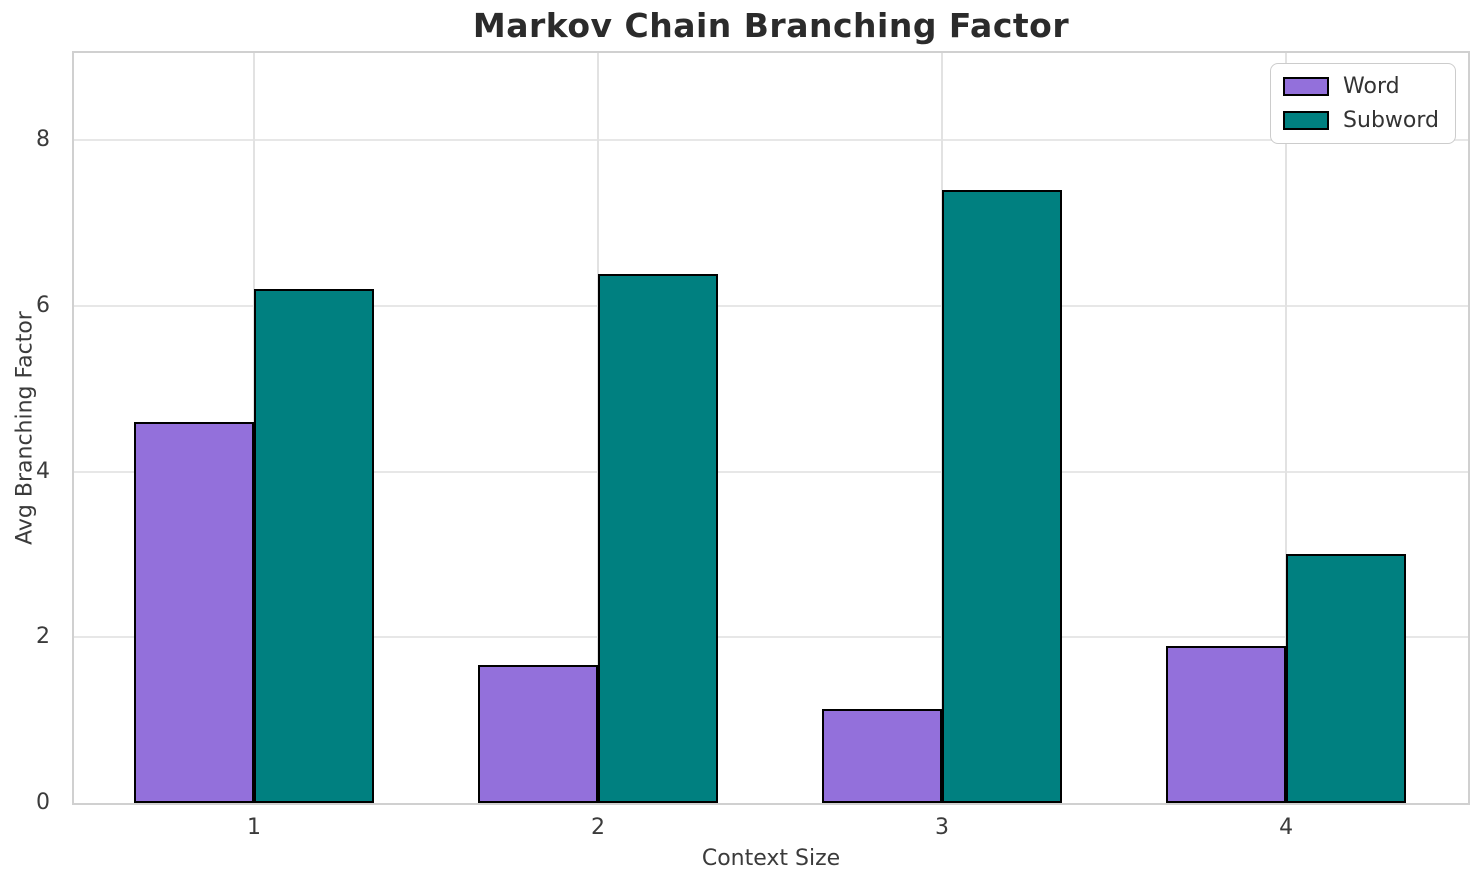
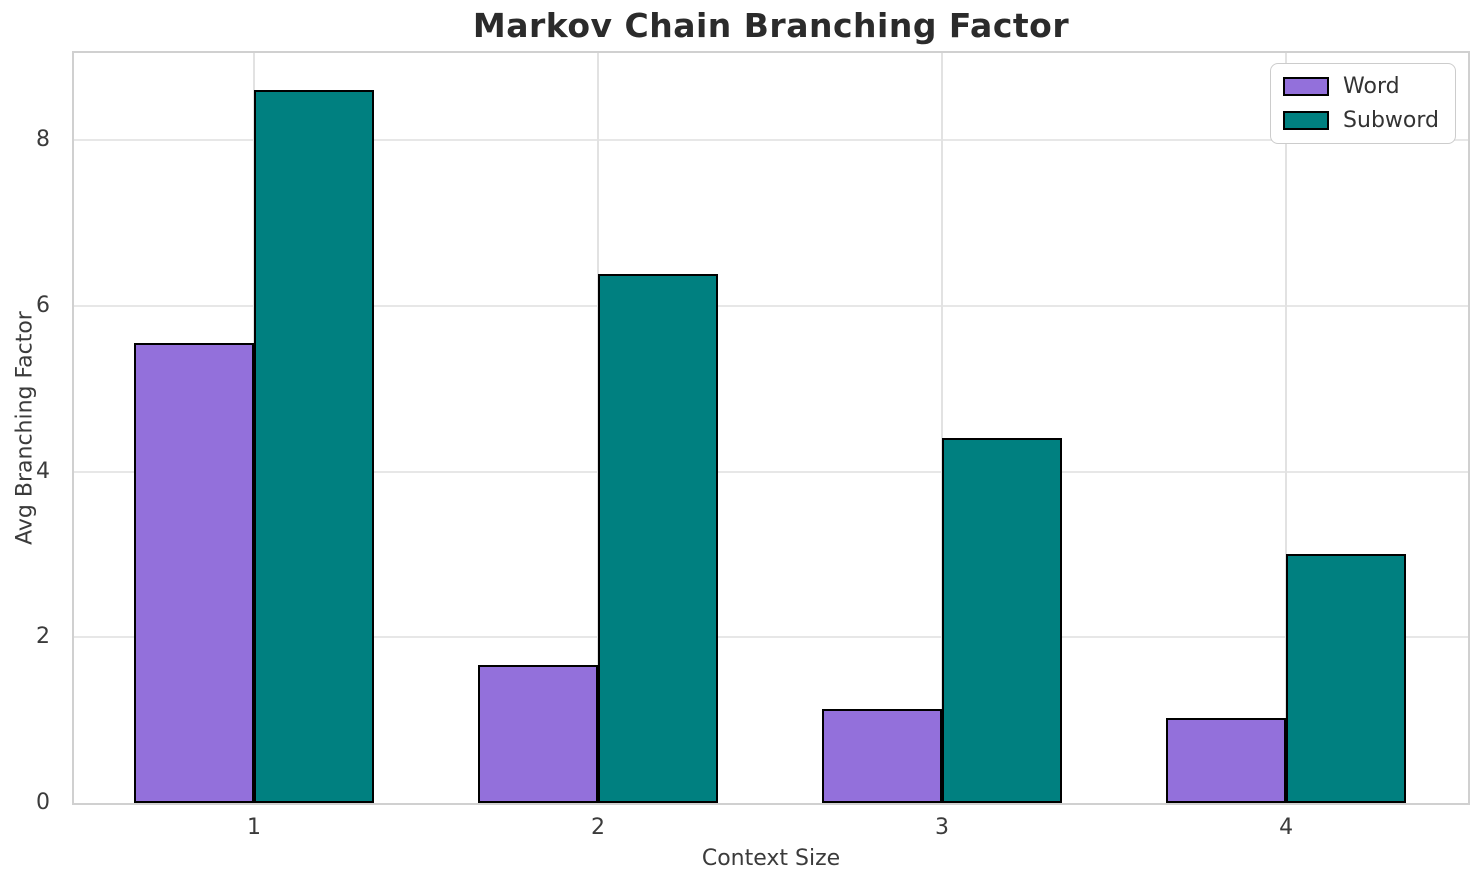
Word/1: 4.6 -> 5.5
Subword/1: 6.2 -> 8.6
Subword/3: 7.4 -> 4.4
Word/4: 1.9 -> 1.0
